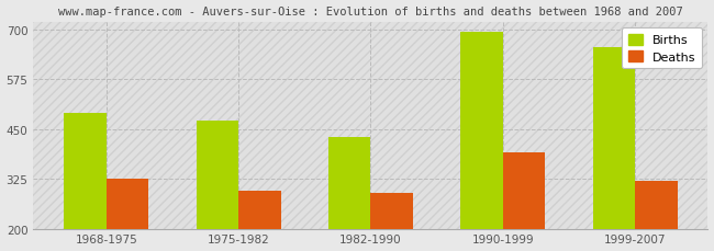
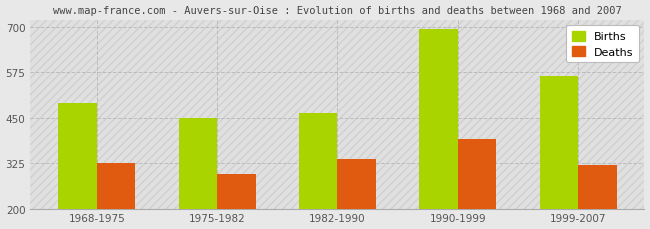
Births/1975-1982: 470 -> 450
Births/1982-1990: 430 -> 462
Deaths/1982-1990: 290 -> 335
Births/1999-2007: 655 -> 565
